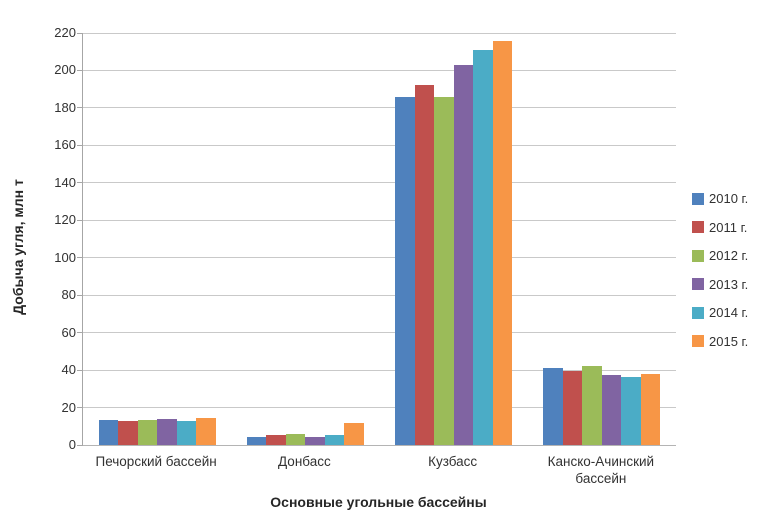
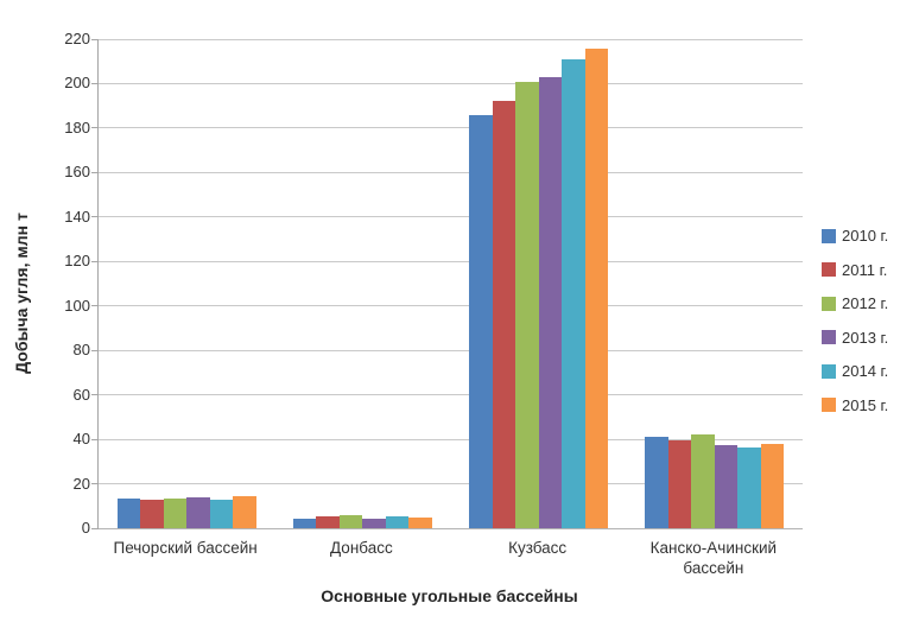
2015 г./Донбасс: 12 -> 5
2012 г./Кузбасс: 186 -> 201
